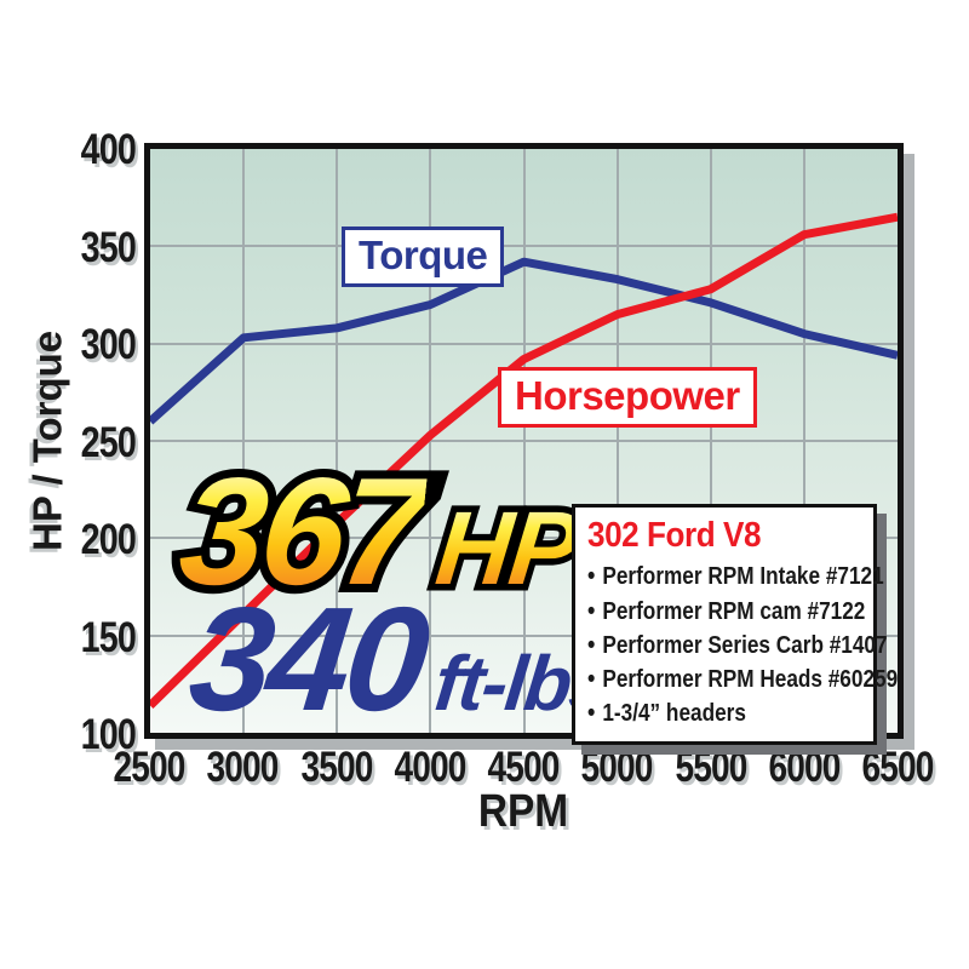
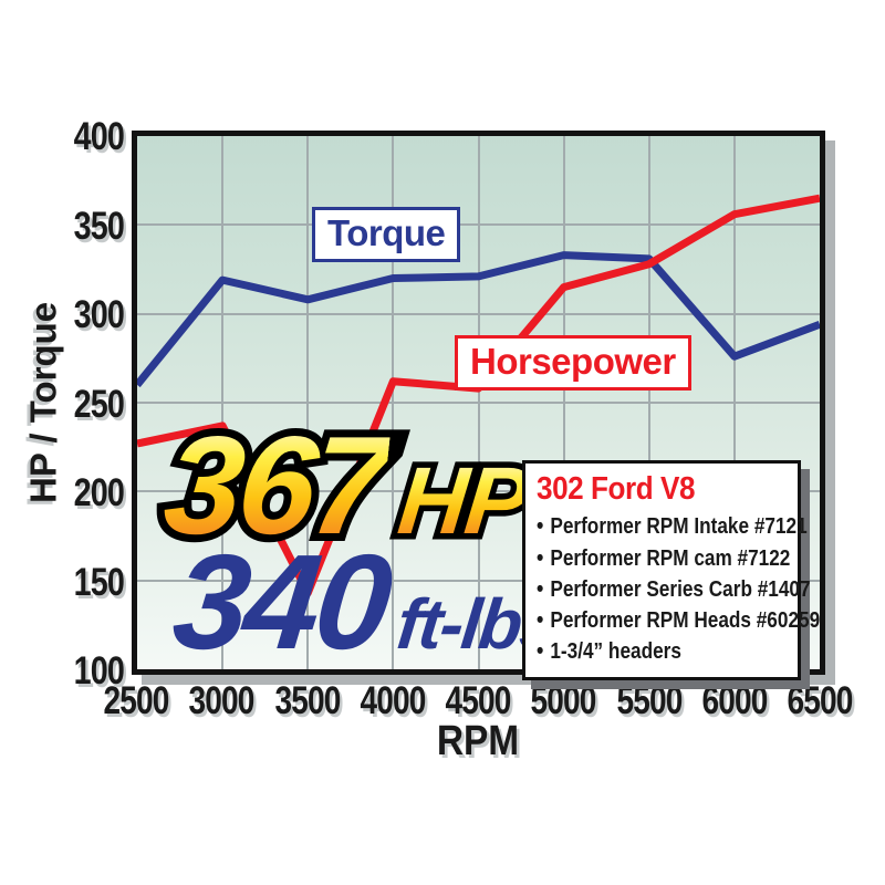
Horsepower/2500: 114 -> 227
Torque/3000: 303 -> 319
Horsepower/3000: 161 -> 237
Horsepower/3500: 208 -> 143
Horsepower/4000: 253 -> 262
Torque/4500: 342 -> 321
Horsepower/4500: 292 -> 258
Torque/5500: 321 -> 331
Torque/6000: 305 -> 276
